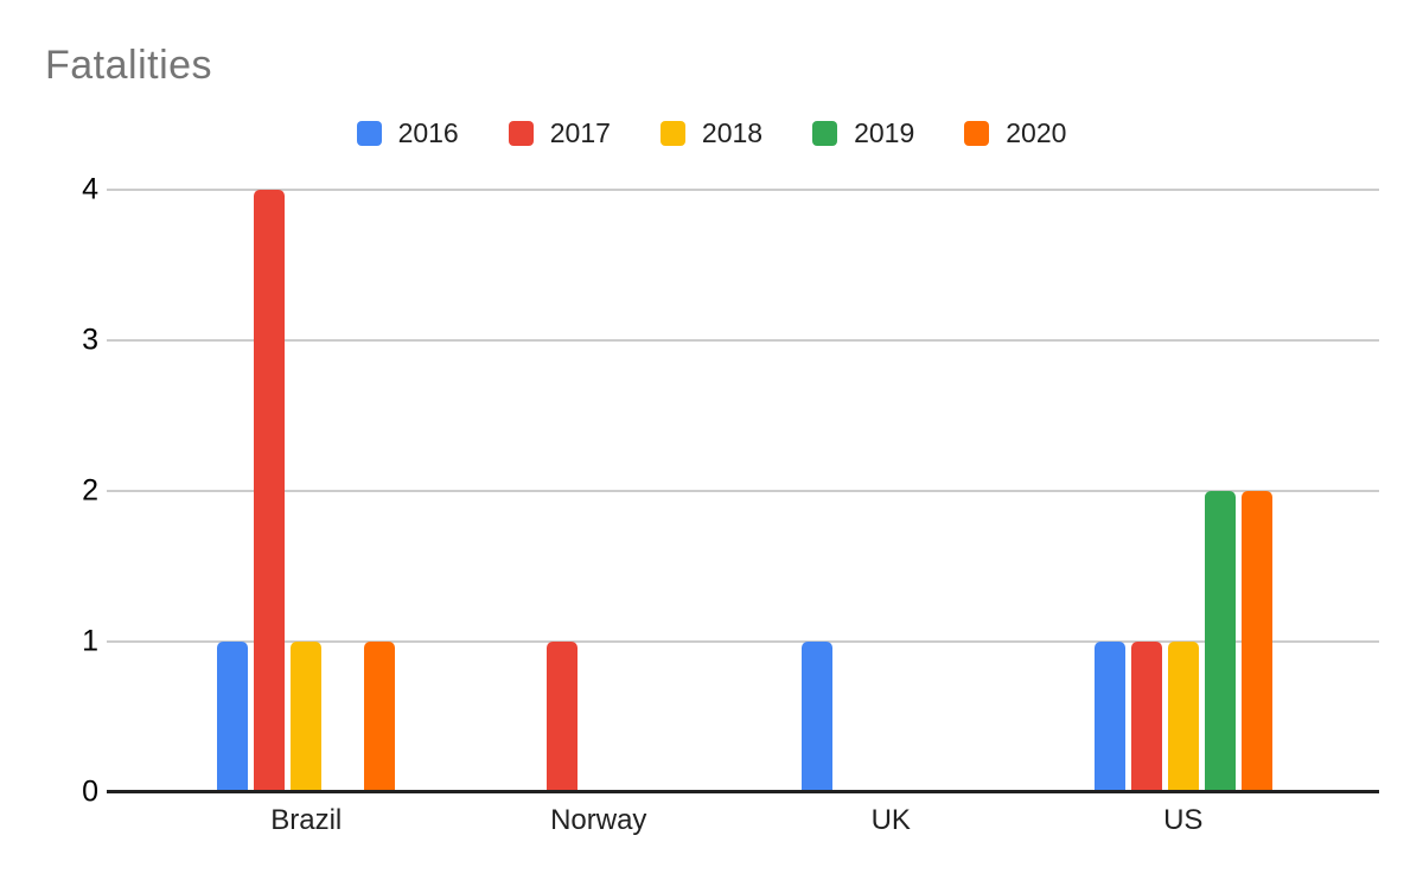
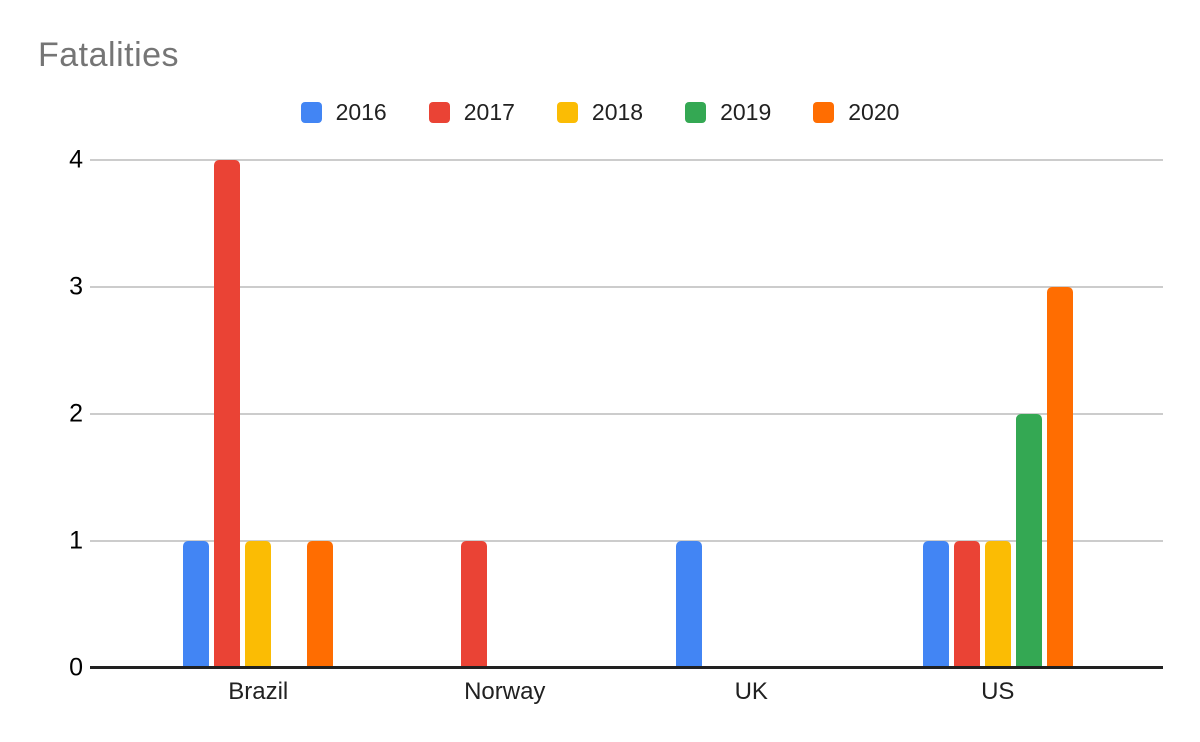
2020/US: 2 -> 3
